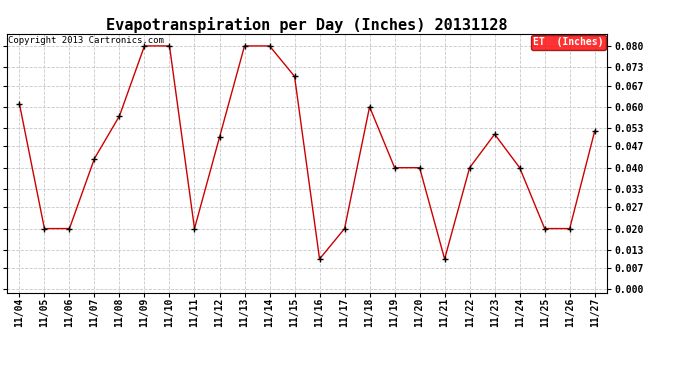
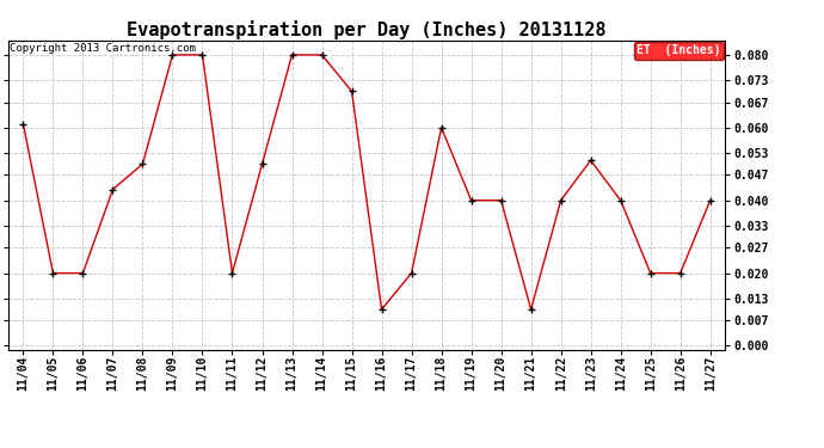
11/08: 0.057 -> 0.050
11/27: 0.052 -> 0.040
